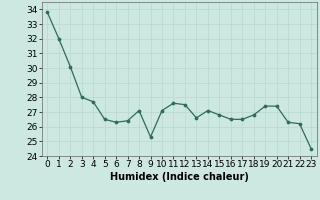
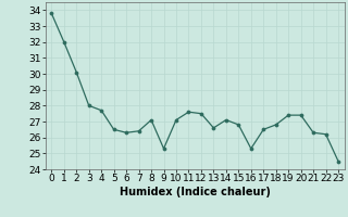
16: 26.5 -> 25.3
